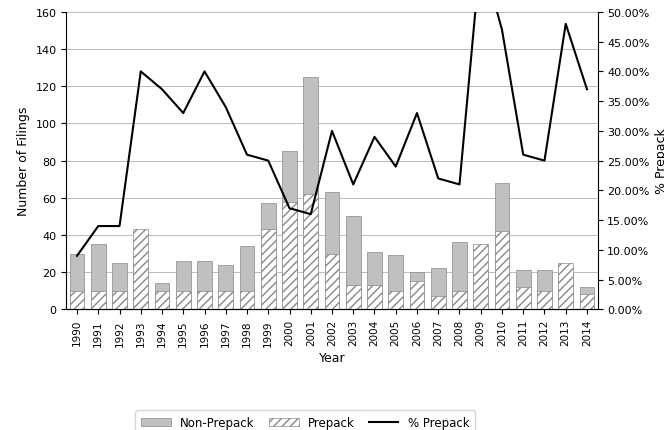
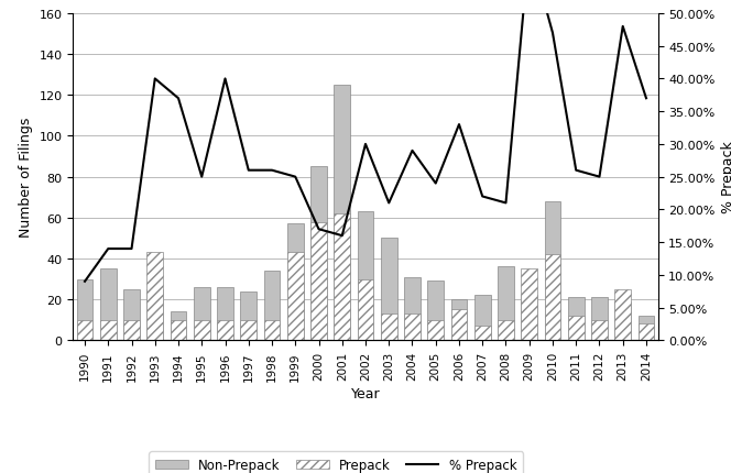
% Prepack/1995: 33% -> 25%
% Prepack/1997: 34% -> 26%
